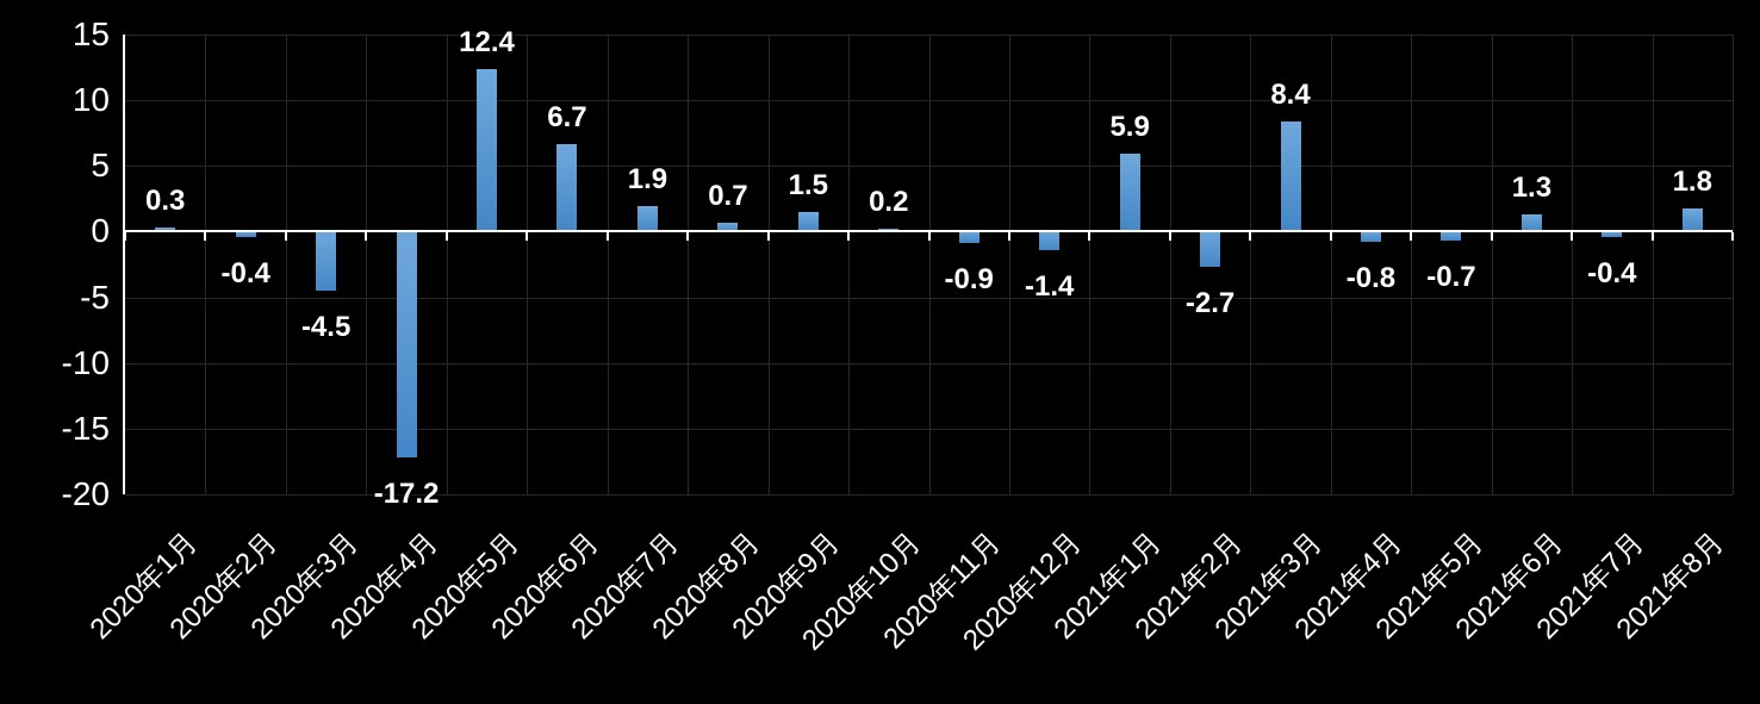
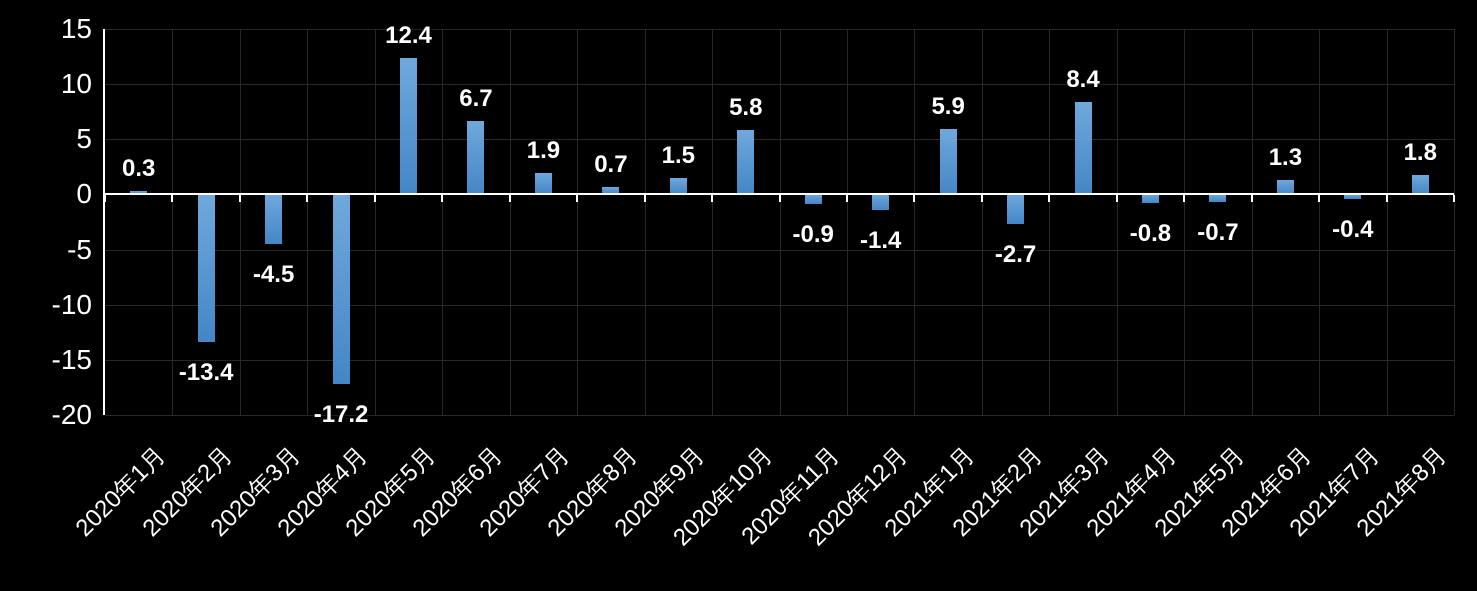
2020年2月: -0.4 -> -13.4
2020年10月: 0.2 -> 5.8
